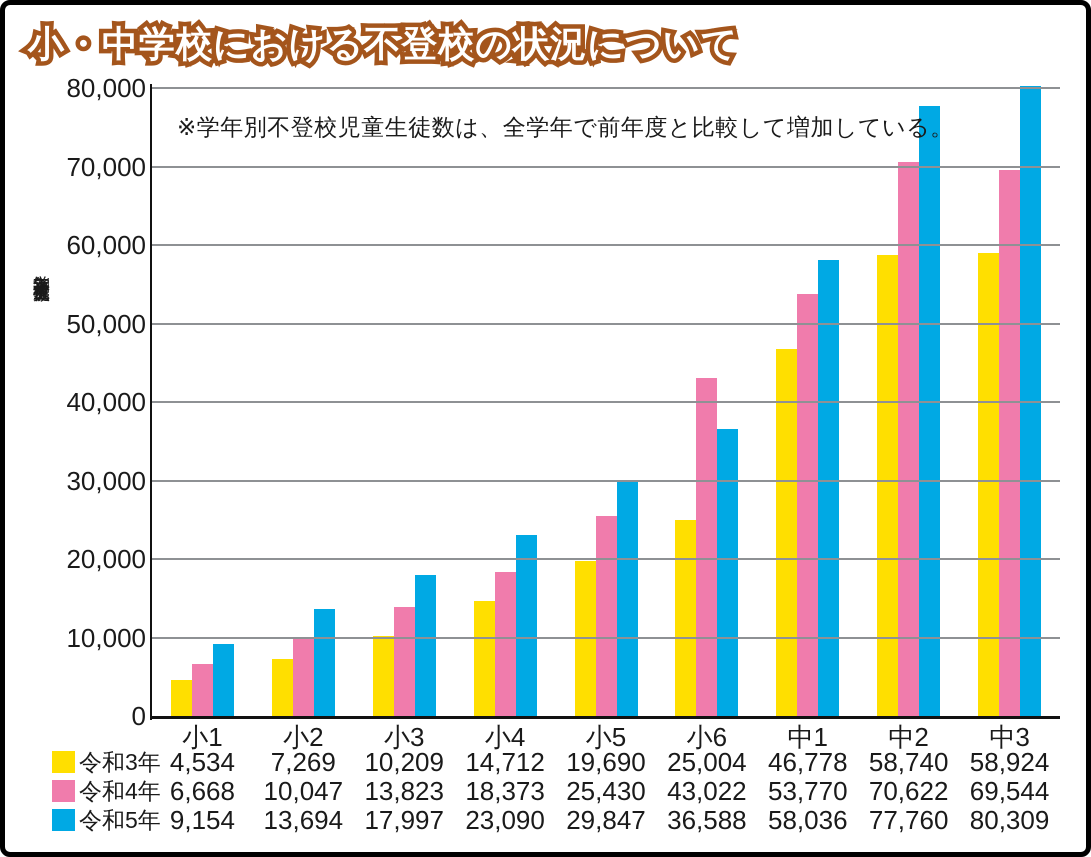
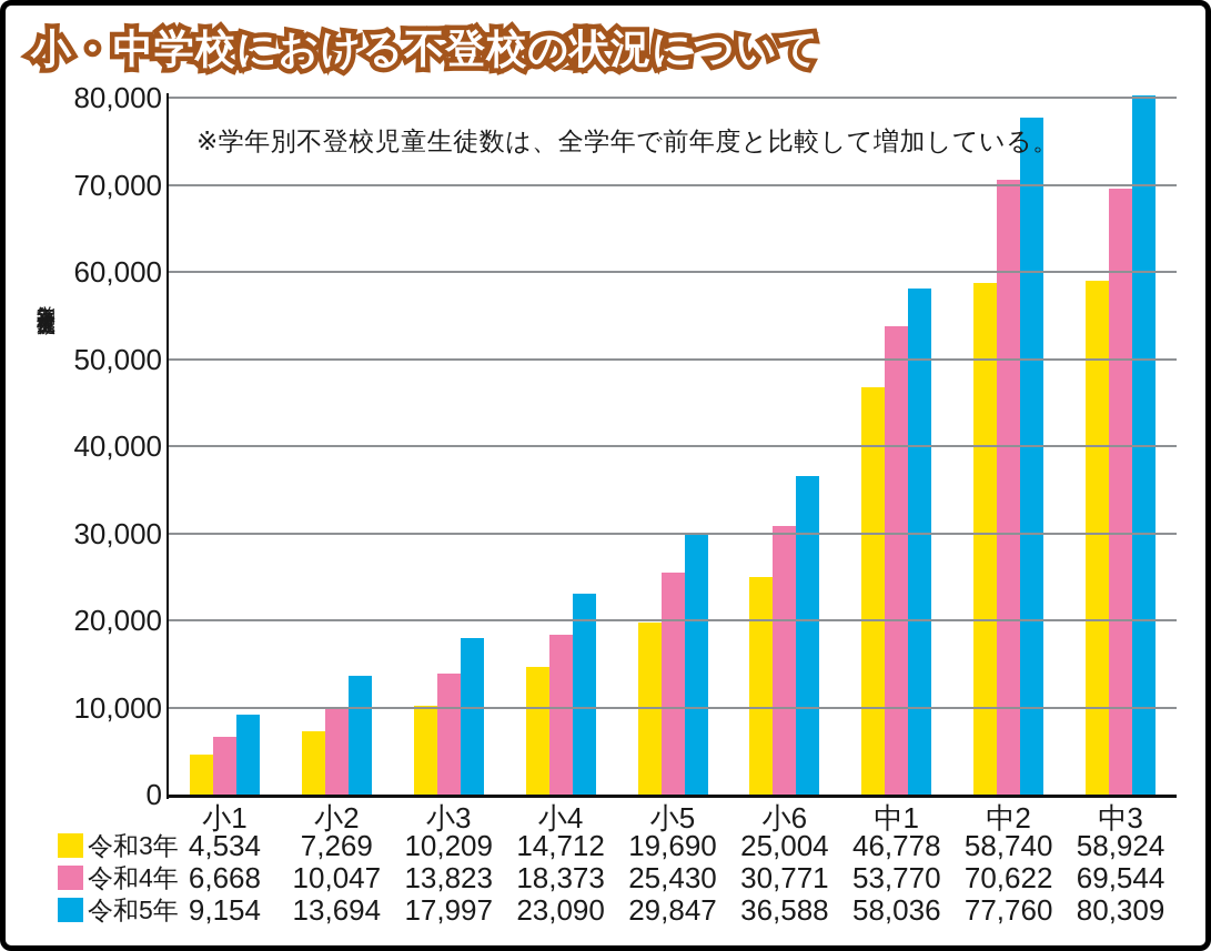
令和4年/小6: 43,022 -> 30,771
